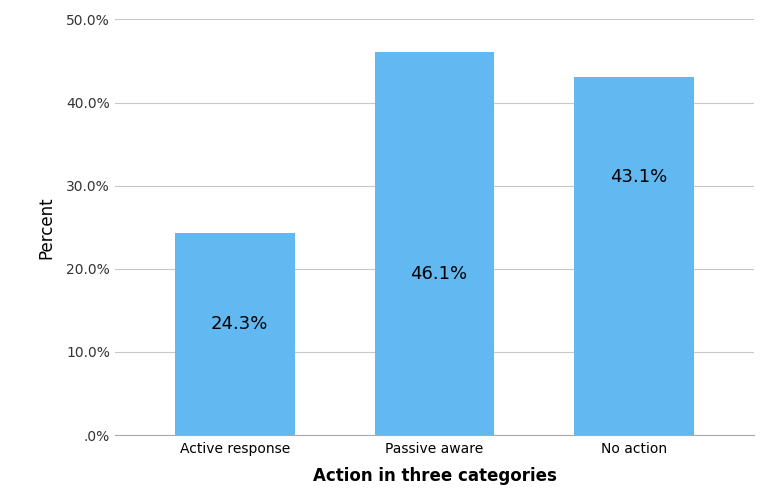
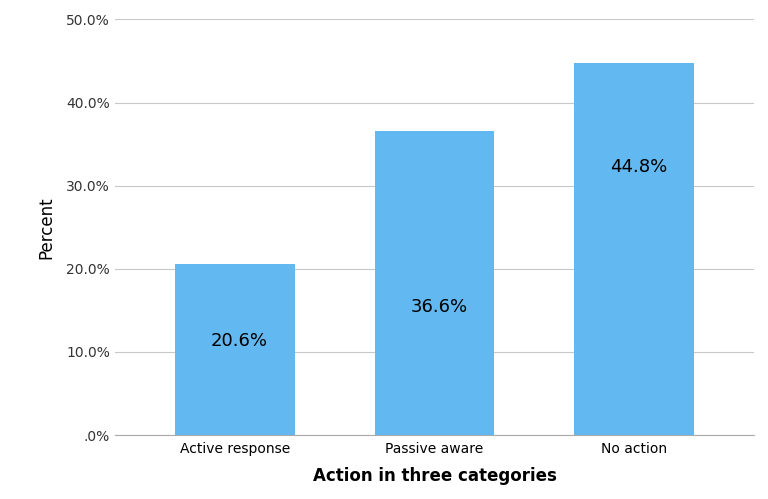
Active response: 24.3% -> 20.6%
Passive aware: 46.1% -> 36.6%
No action: 43.1% -> 44.8%
